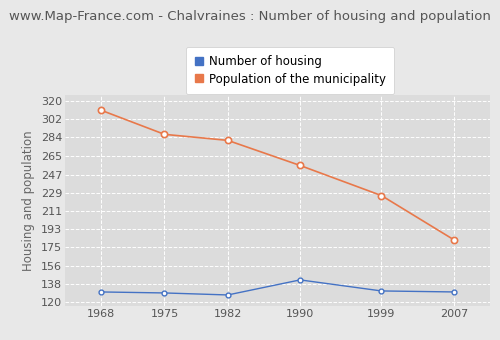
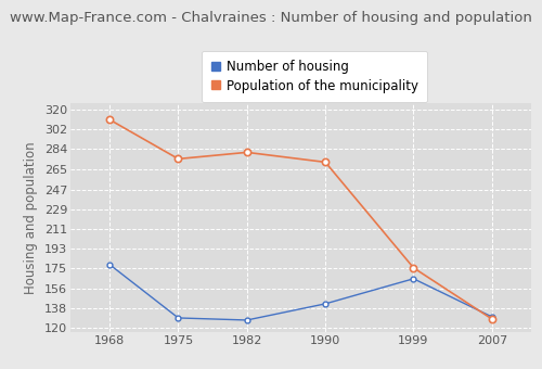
Number of housing/1968: 130 -> 178
Population of the municipality/1975: 287 -> 275
Population of the municipality/1990: 256 -> 272
Number of housing/1999: 131 -> 165
Population of the municipality/1999: 226 -> 175
Population of the municipality/2007: 182 -> 128
